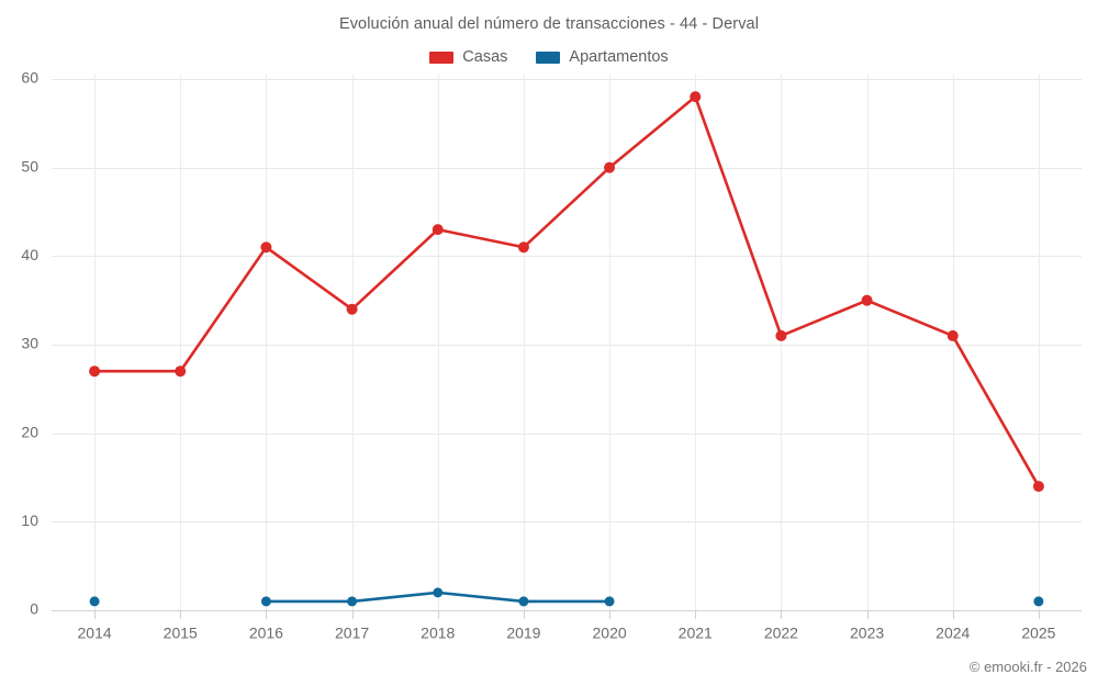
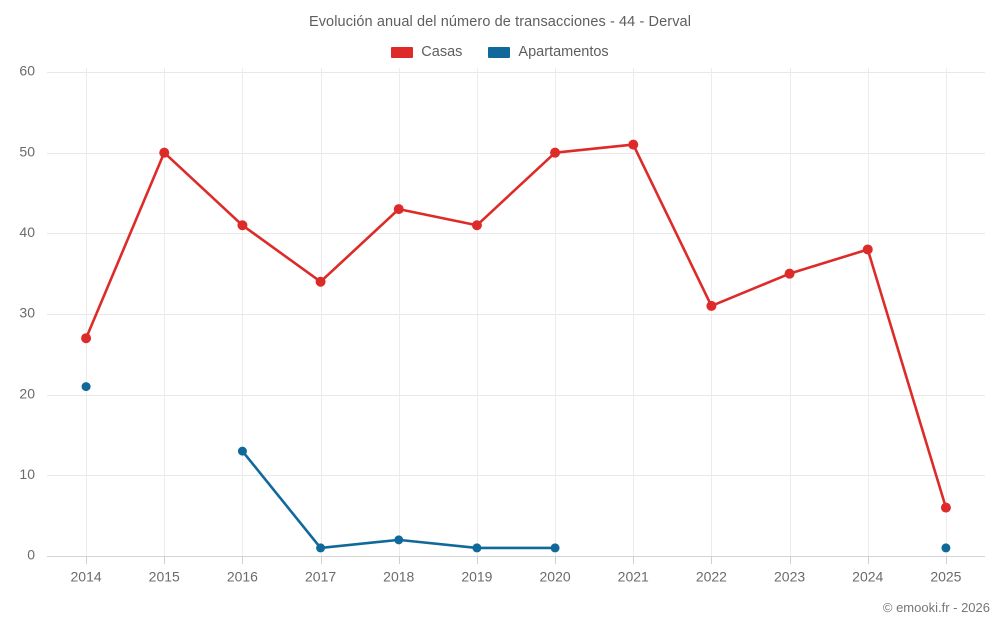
Apartamentos/2014: 1 -> 21
Casas/2015: 27 -> 50
Apartamentos/2016: 1 -> 13
Casas/2021: 58 -> 51
Casas/2024: 31 -> 38
Casas/2025: 14 -> 6
